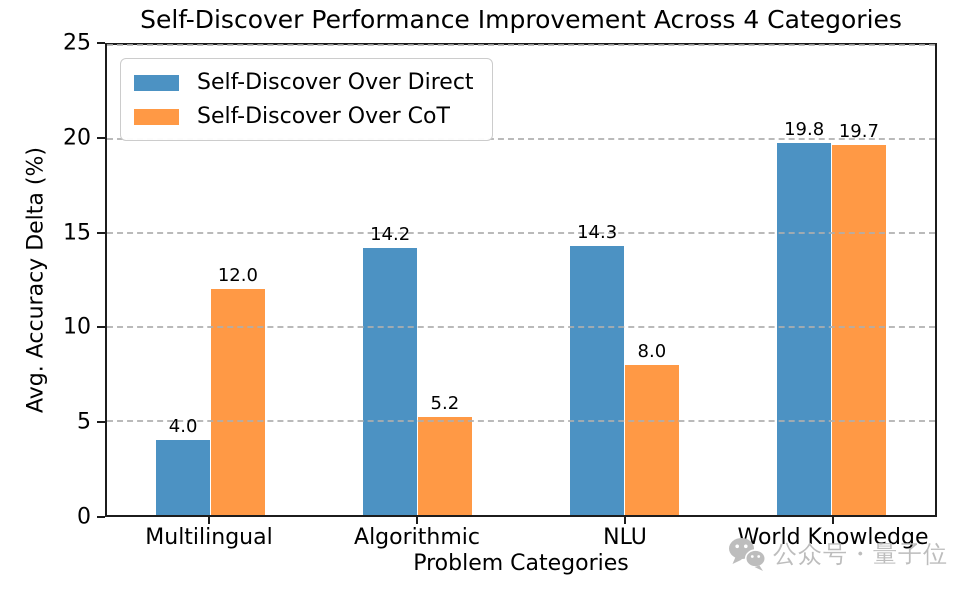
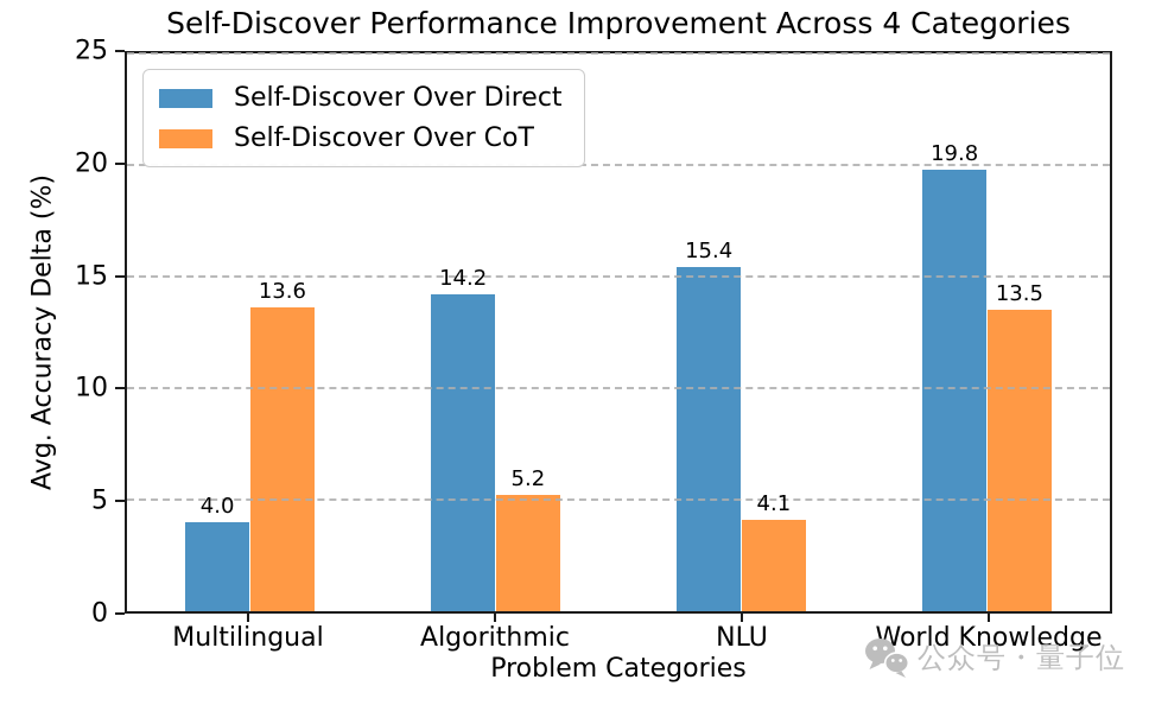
Self-Discover Over CoT/Multilingual: 12.0 -> 13.6
Self-Discover Over Direct/NLU: 14.3 -> 15.4
Self-Discover Over CoT/NLU: 8.0 -> 4.1
Self-Discover Over CoT/World Knowledge: 19.7 -> 13.5
